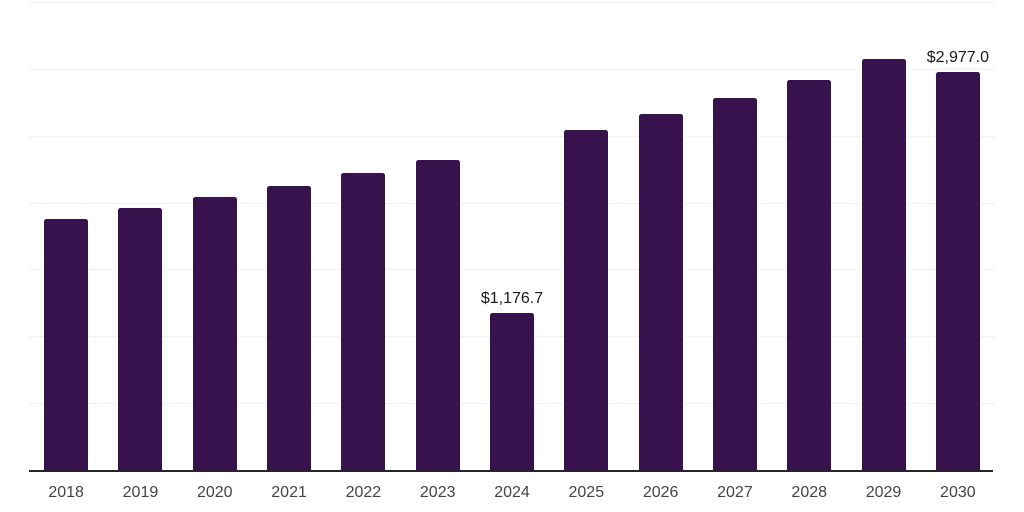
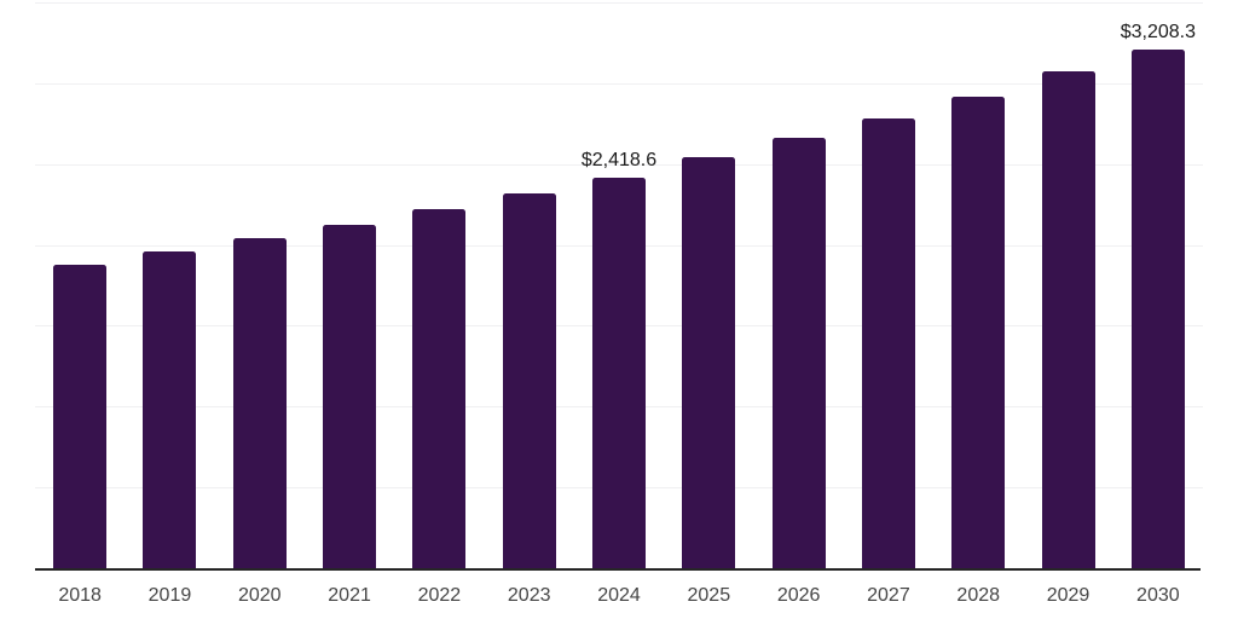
2024: $1,176.7 -> $2,418.6
2030: $2,977.0 -> $3,208.3
